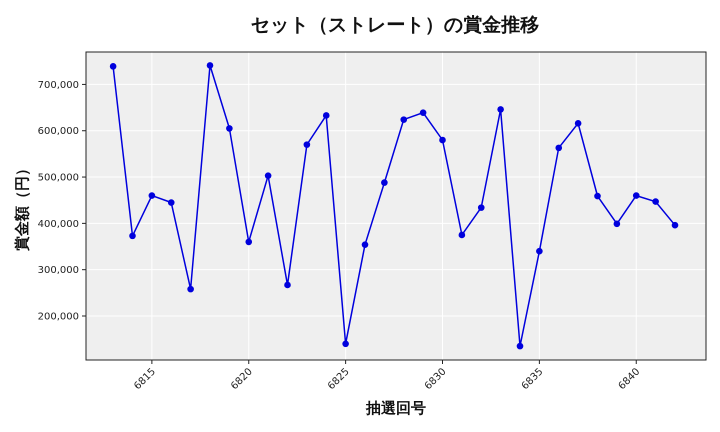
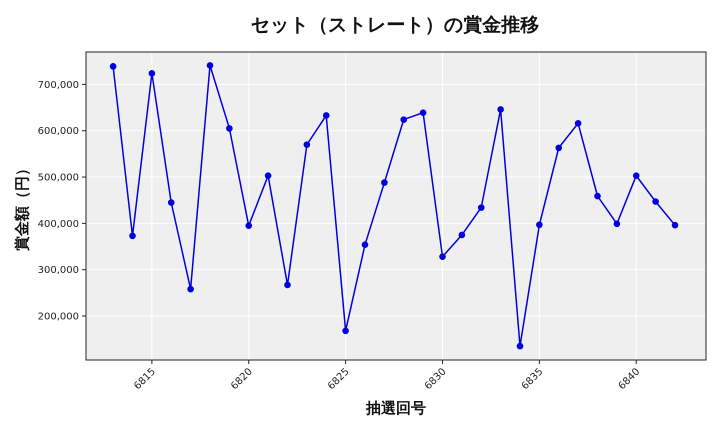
6815: 460000 -> 720000
6820: 360000 -> 400000
6825: 140000 -> 170000
6830: 580000 -> 330000
6835: 340000 -> 400000
6840: 460000 -> 500000
